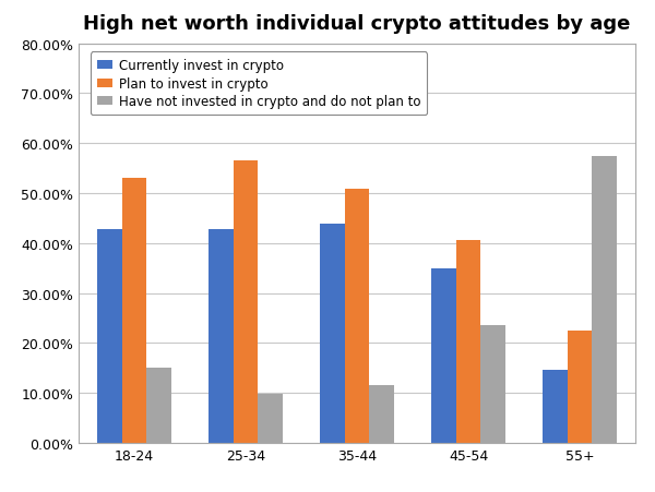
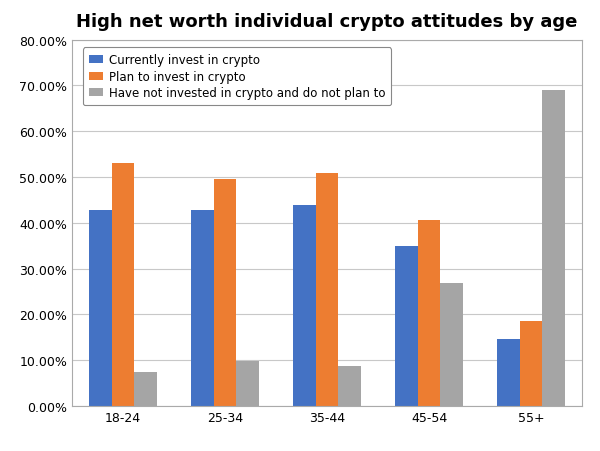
Have not invested in crypto and do not plan to/18-24: 15.0% -> 7.3%
Plan to invest in crypto/25-34: 56.5% -> 49.5%
Have not invested in crypto and do not plan to/35-44: 11.5% -> 8.7%
Have not invested in crypto and do not plan to/45-54: 23.5% -> 26.8%
Plan to invest in crypto/55+: 22.5% -> 18.6%
Have not invested in crypto and do not plan to/55+: 57.5% -> 69.0%
